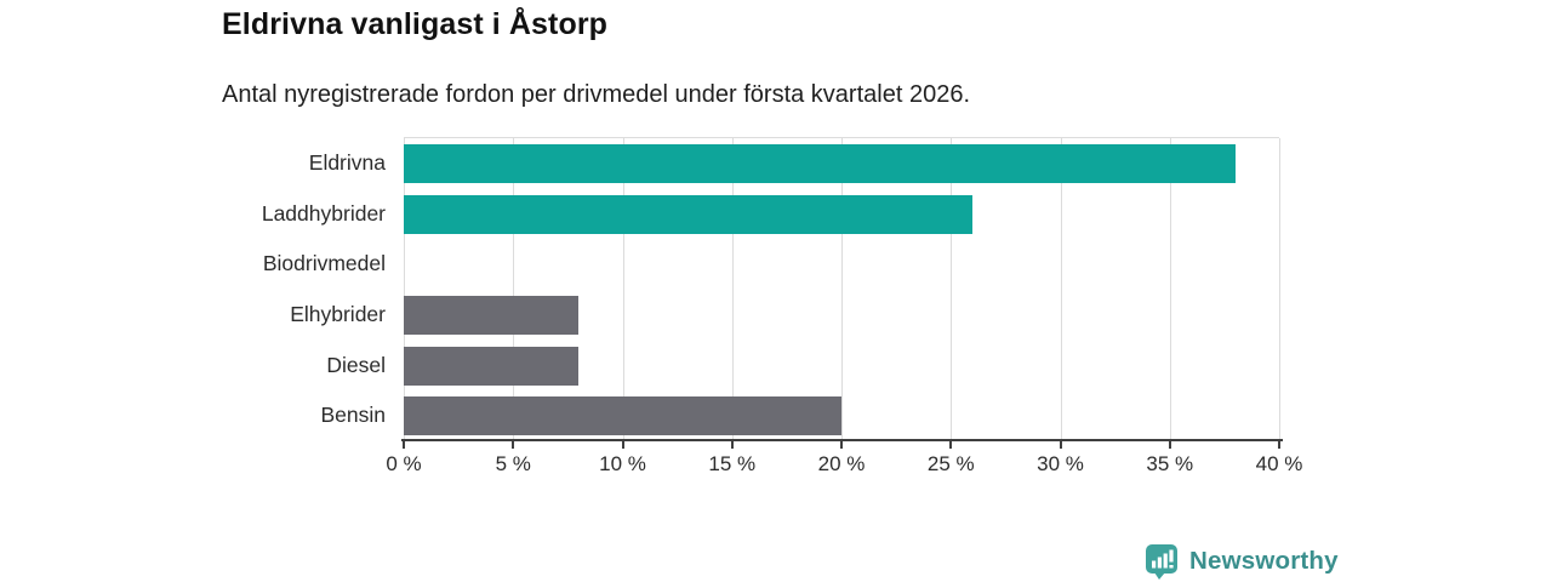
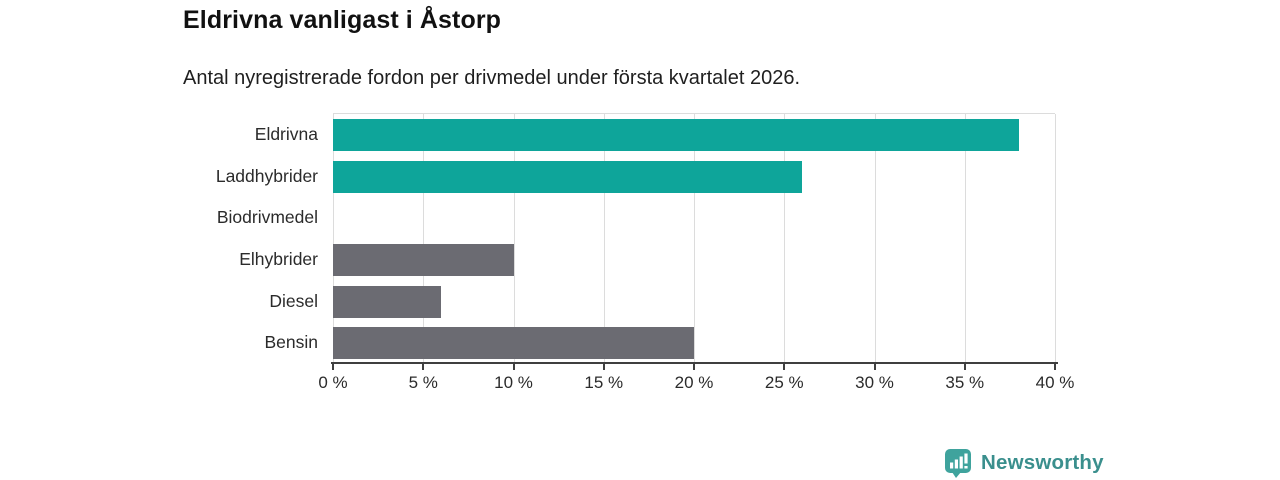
Elhybrider: 8% -> 10%
Diesel: 8% -> 6%
